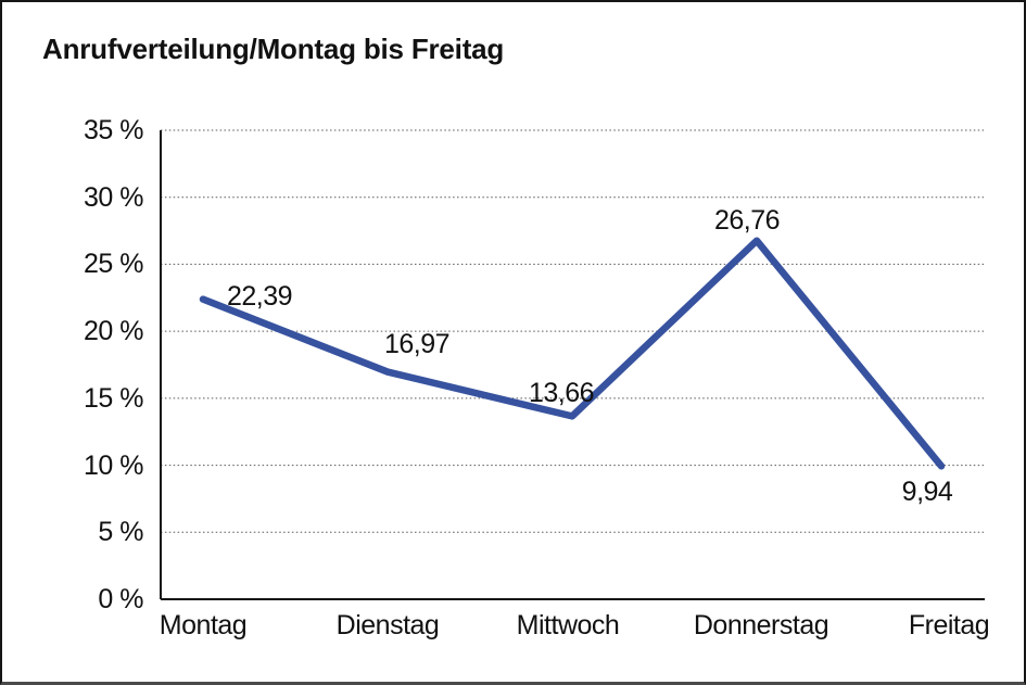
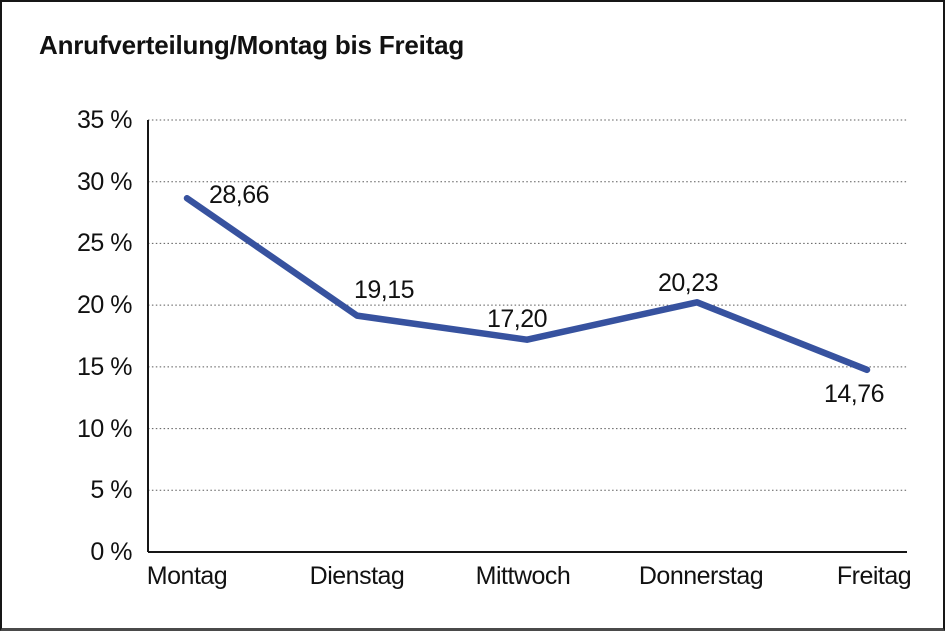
Montag: 22,39 -> 28,66
Dienstag: 16,97 -> 19,15
Mittwoch: 13,66 -> 17,20
Donnerstag: 26,76 -> 20,23
Freitag: 9,94 -> 14,76
